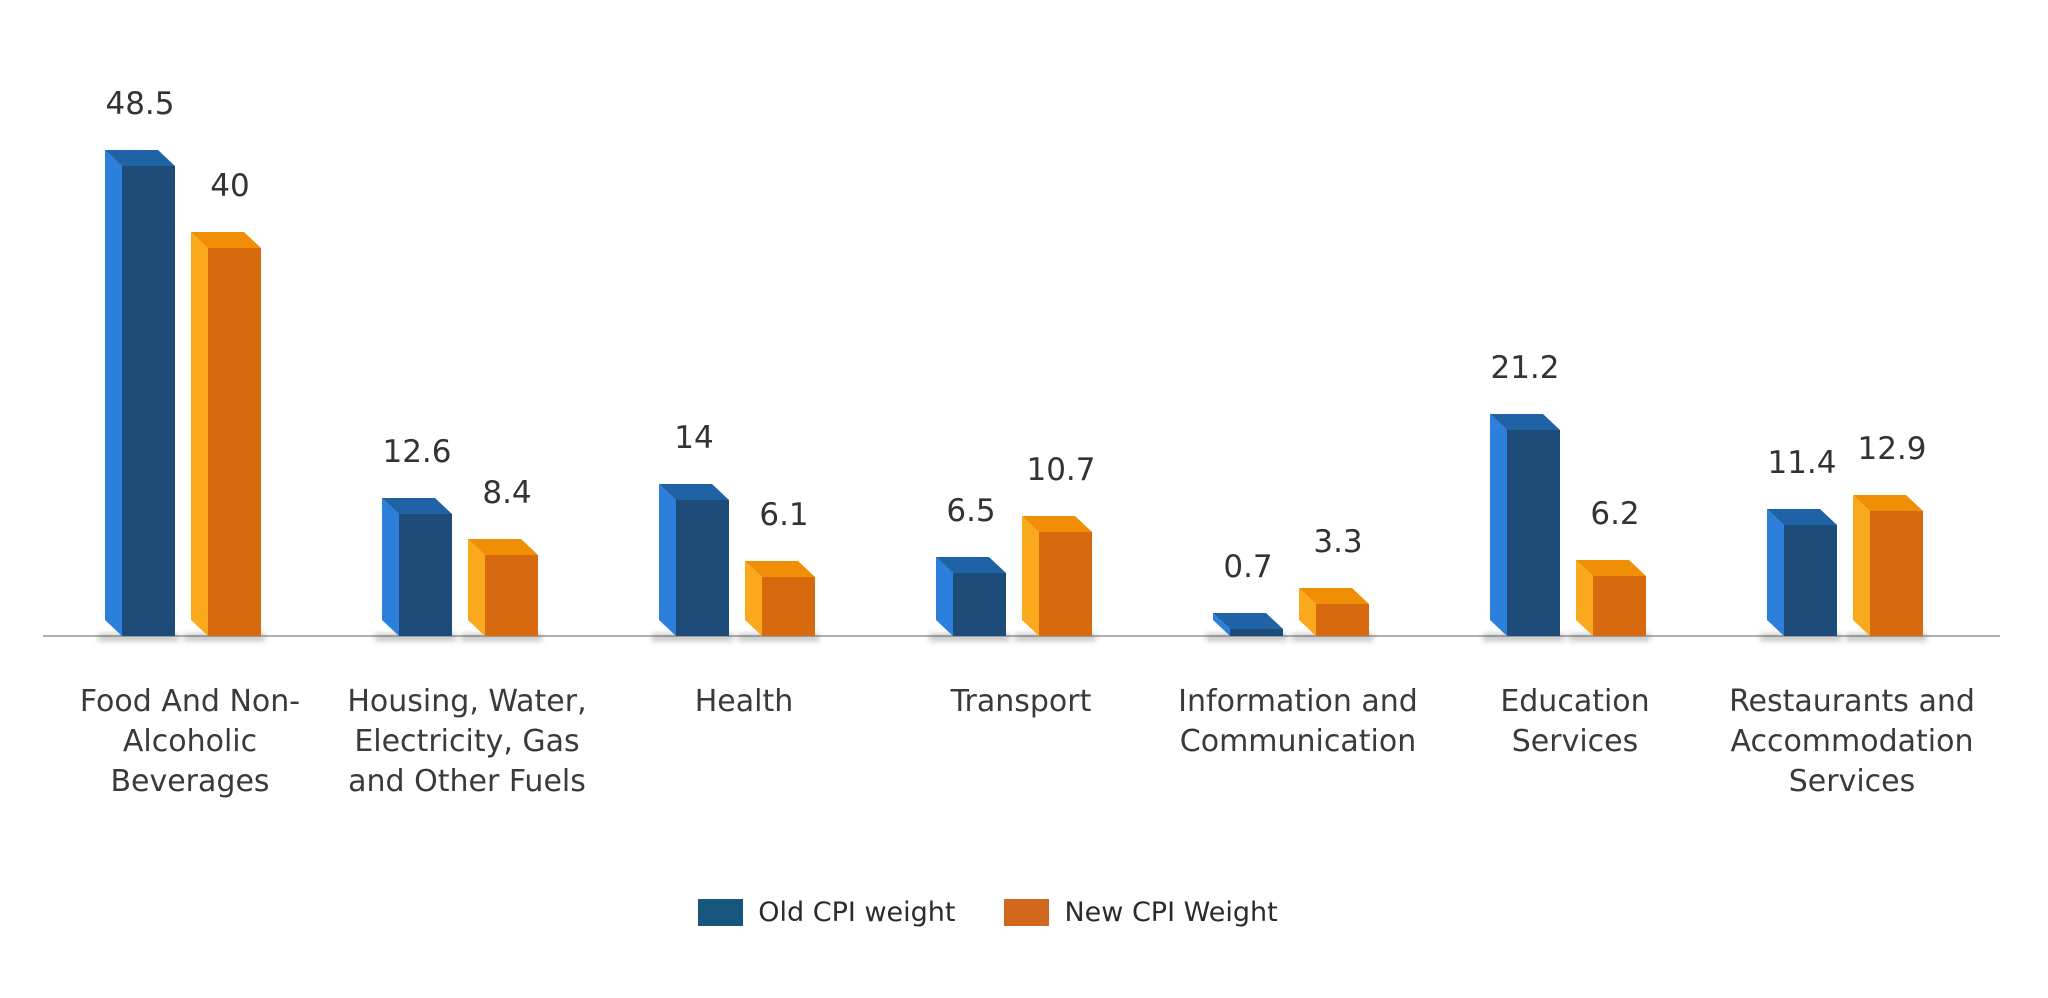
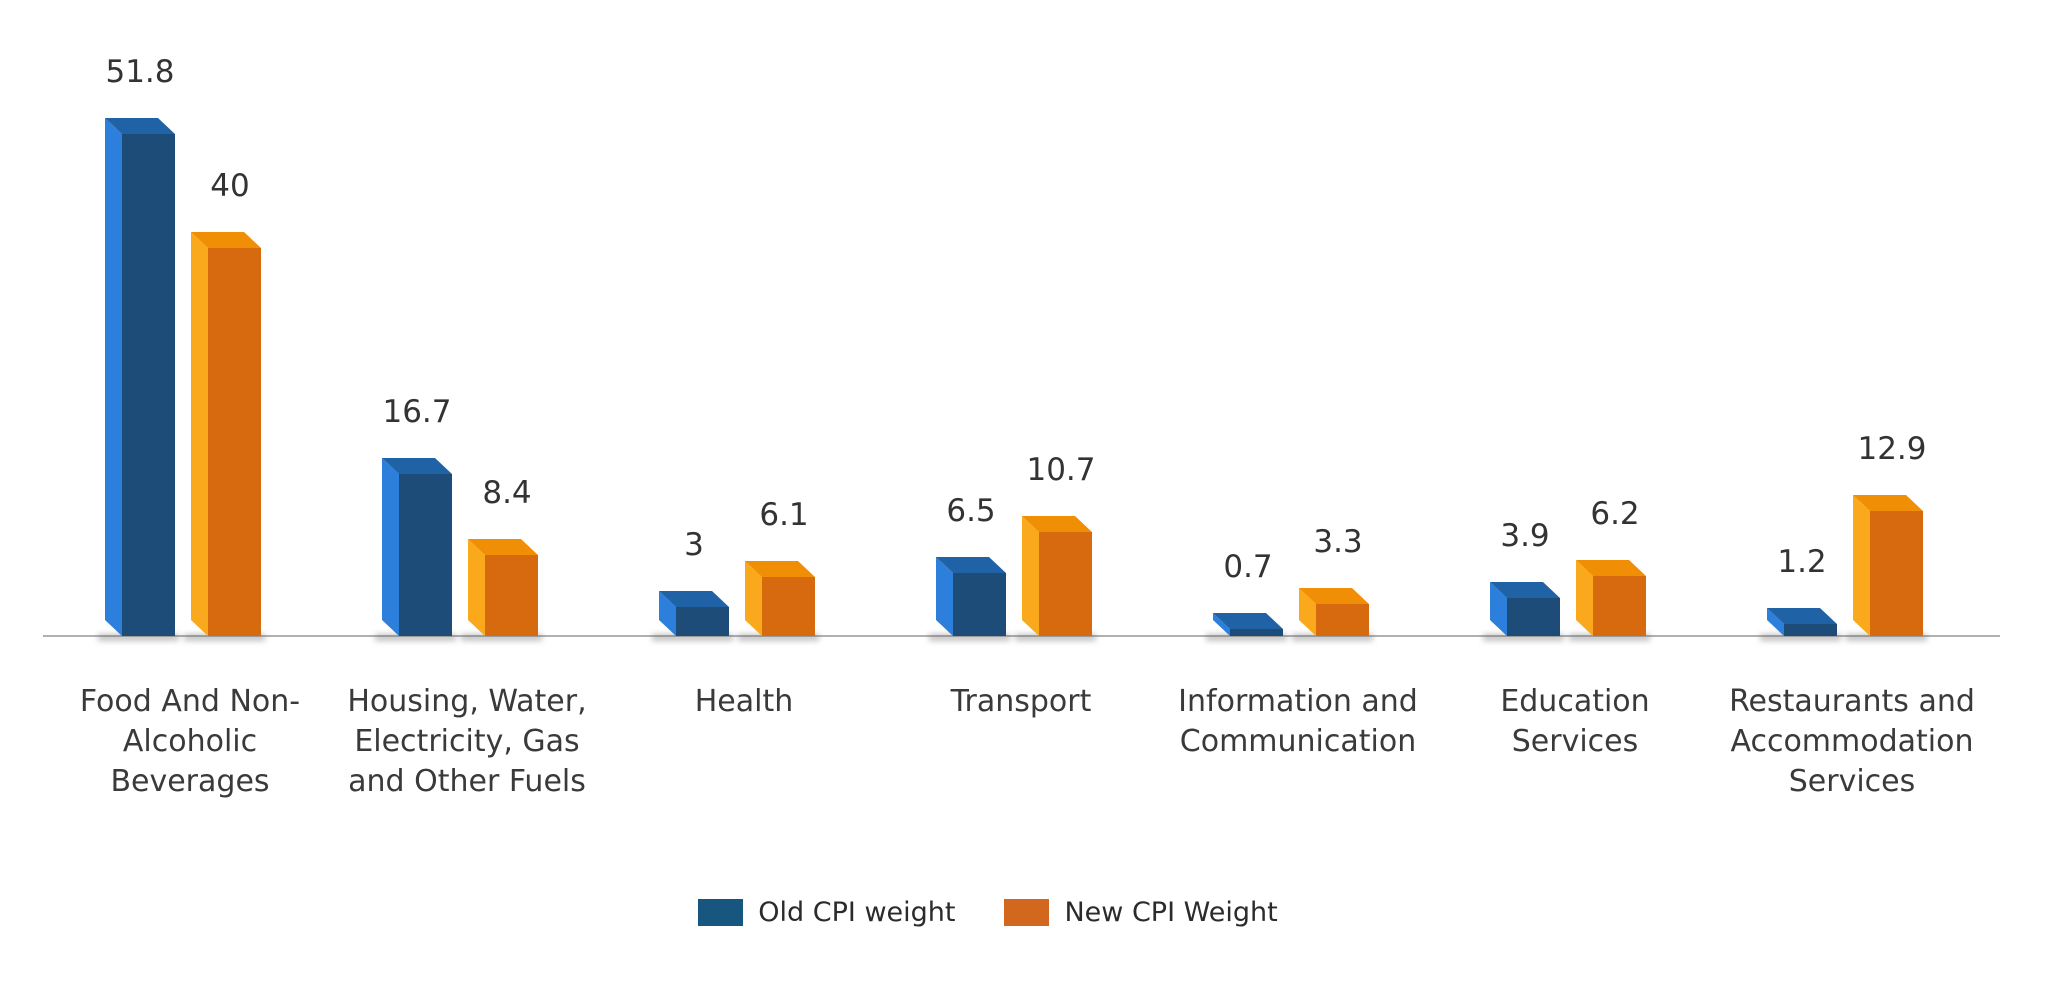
Old CPI weight/Food And Non-Alcoholic Beverages: 48.5 -> 51.8
Old CPI weight/Housing, Water, Electricity, Gas and Other Fuels: 12.6 -> 16.7
Old CPI weight/Health: 14 -> 3
Old CPI weight/Education Services: 21.2 -> 3.9
Old CPI weight/Restaurants and Accommodation Services: 11.4 -> 1.2
